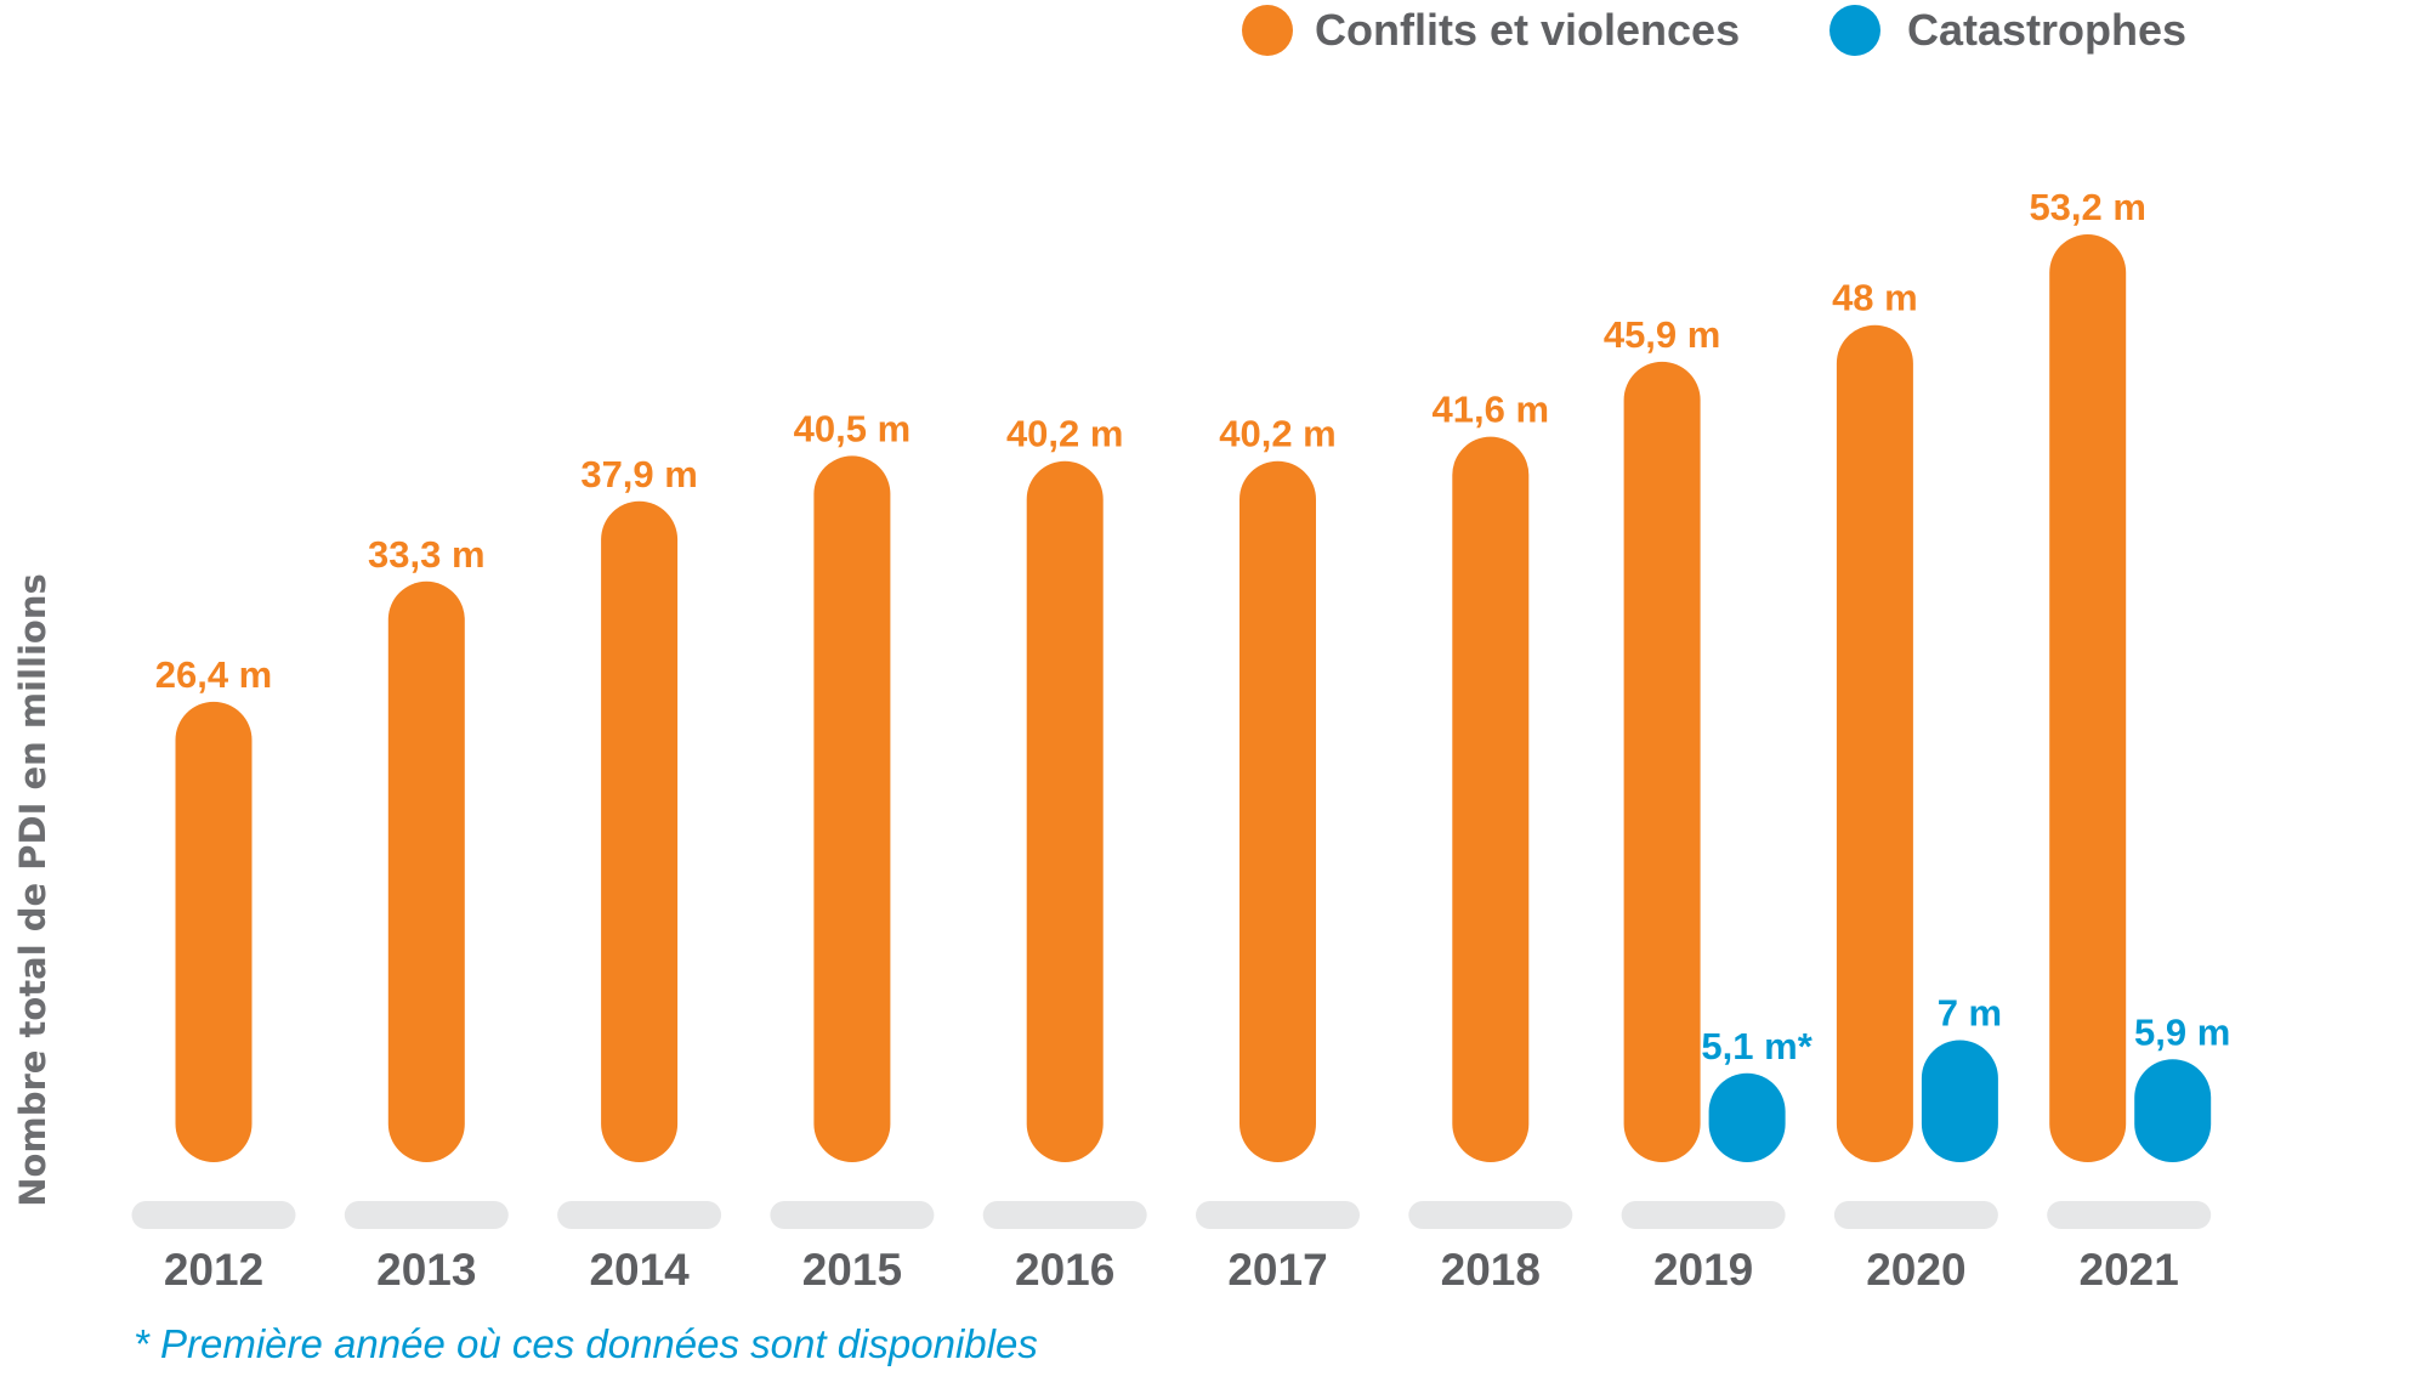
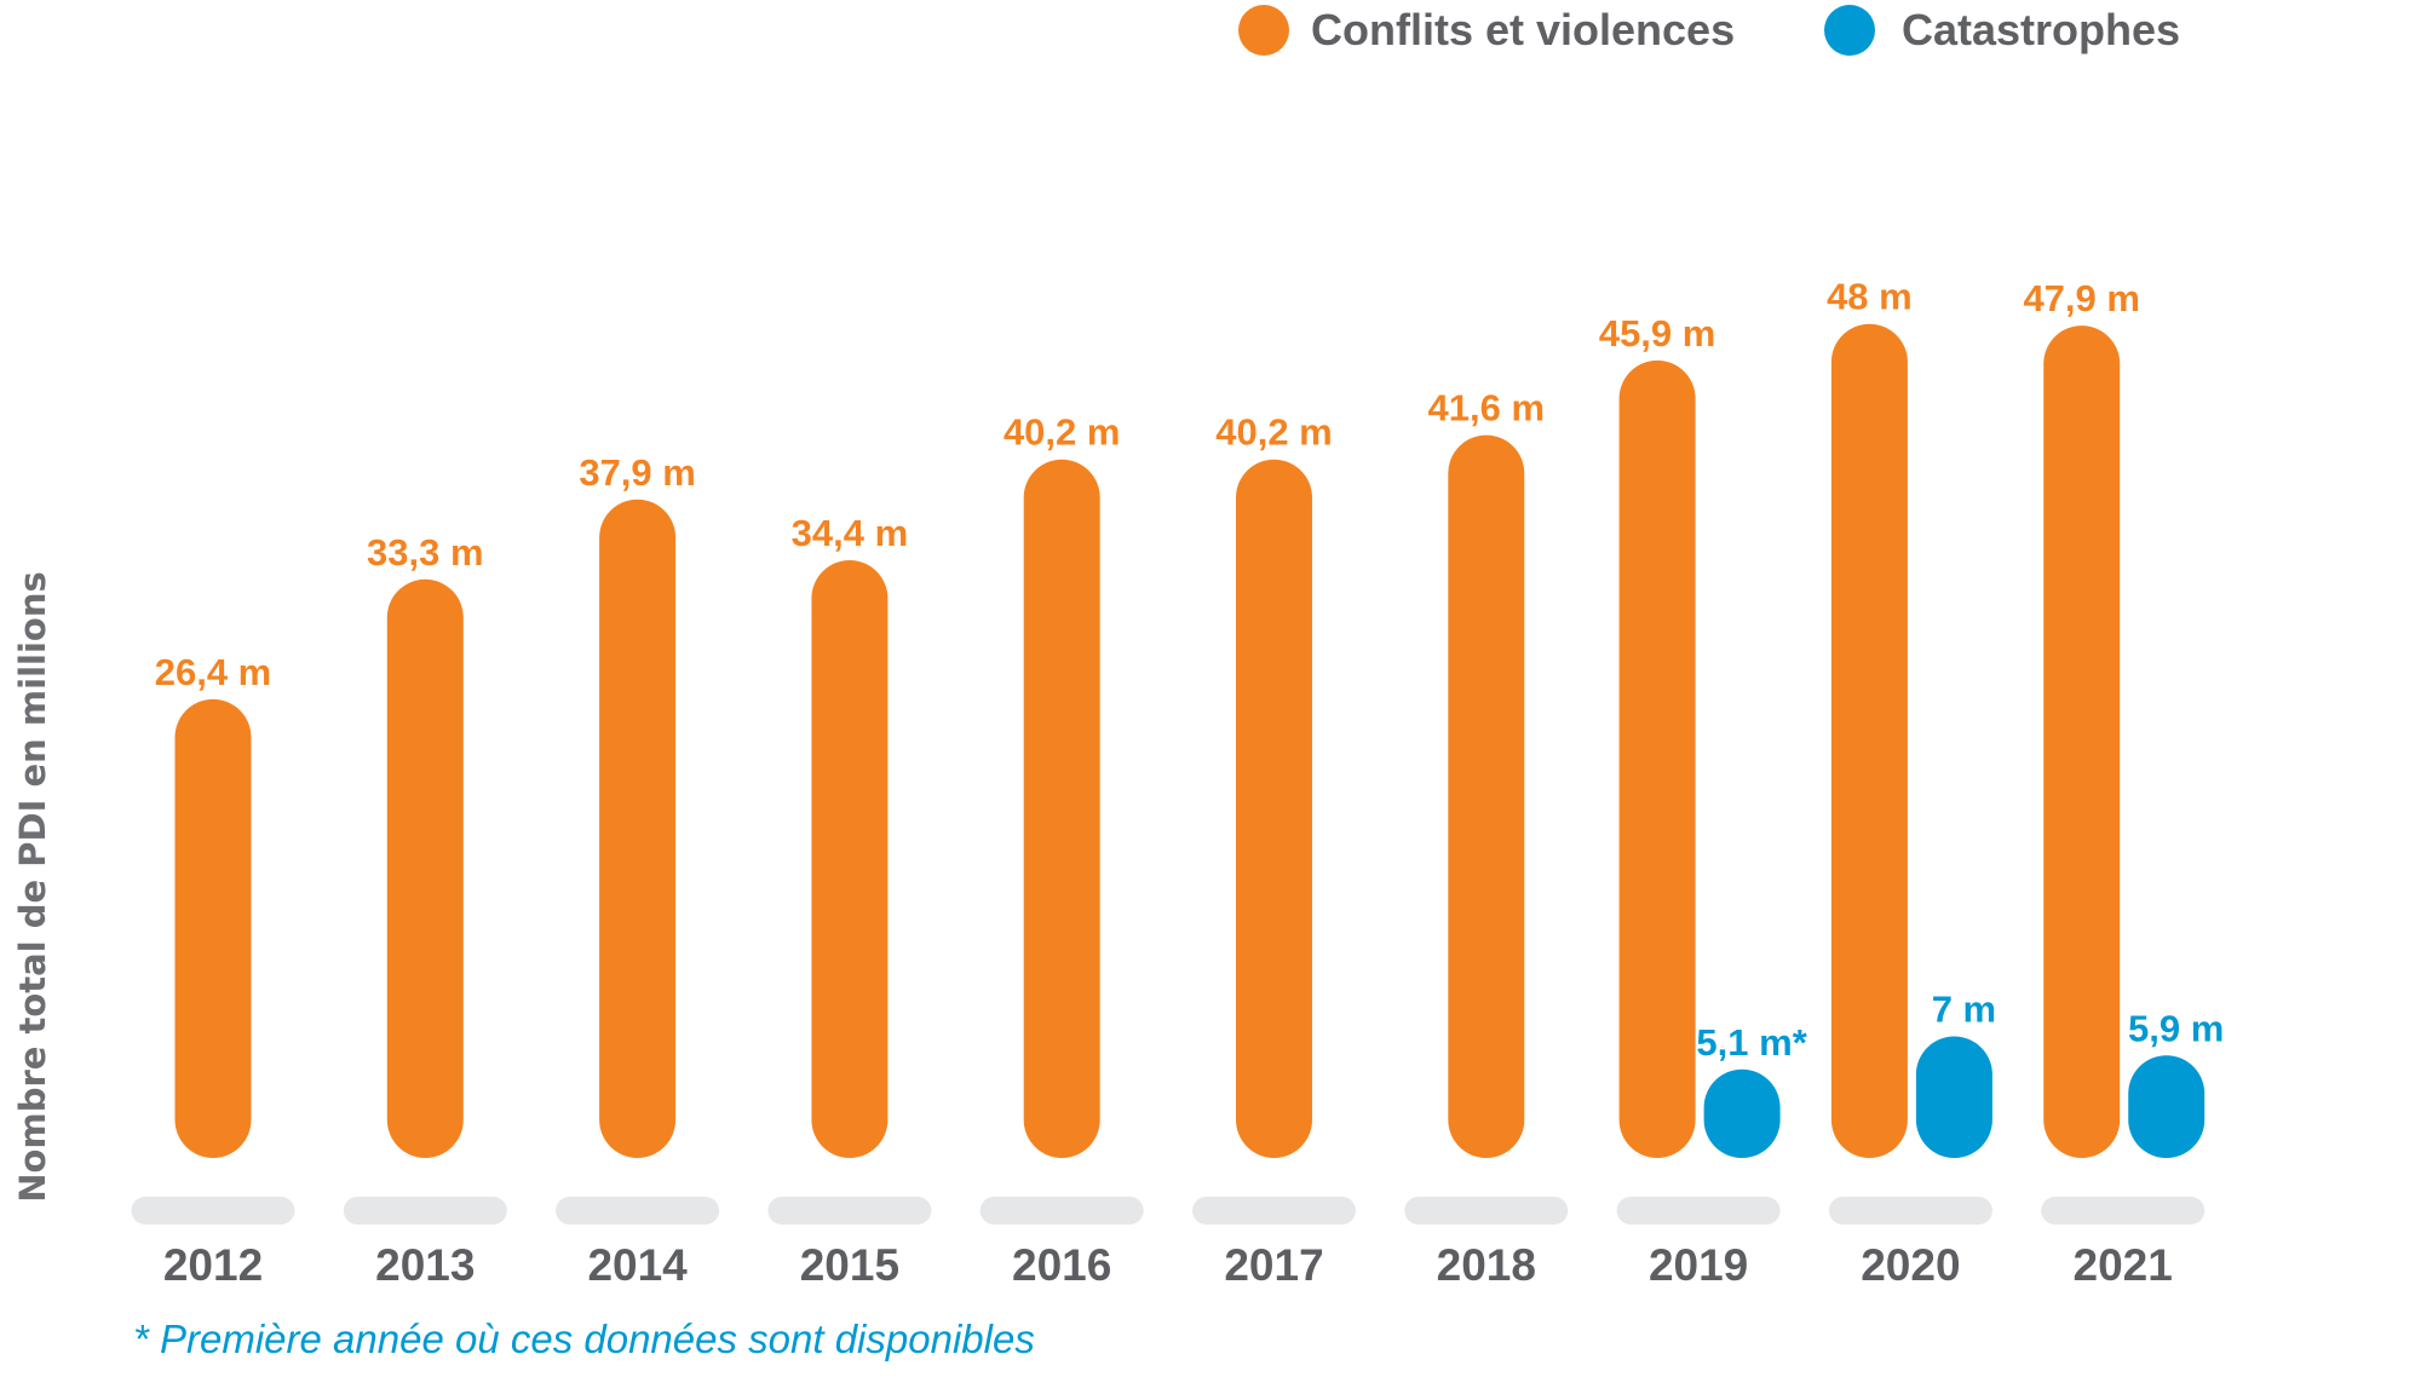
Conflits et violences/2015: 40,5 -> 34,4
Conflits et violences/2021: 53,2 -> 47,9
